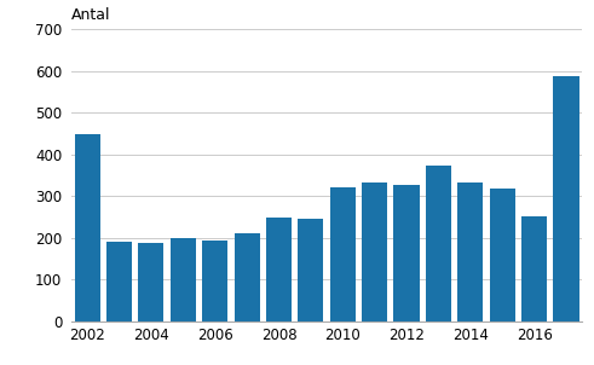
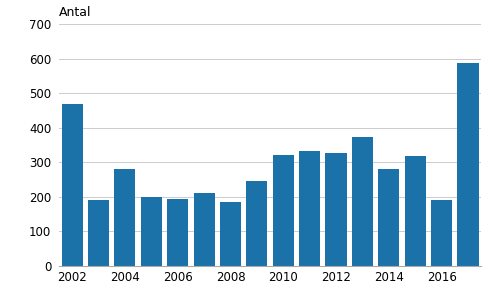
2002: 447 -> 470
2004: 187 -> 280
2008: 248 -> 185
2014: 332 -> 280
2016: 250 -> 190
